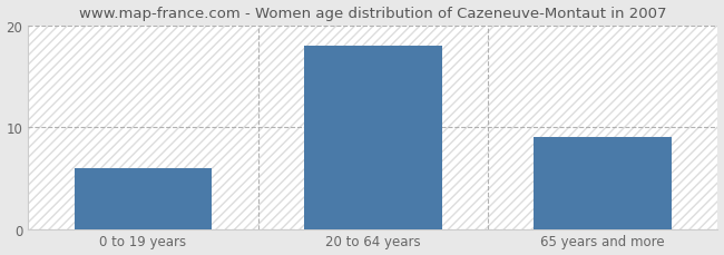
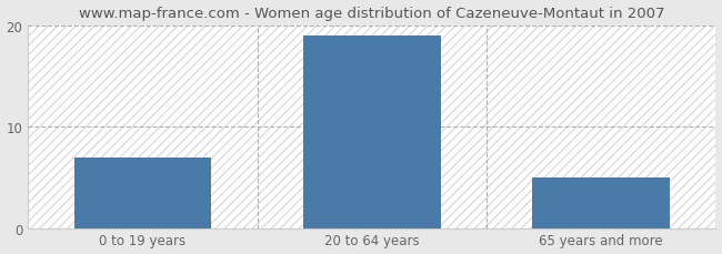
0 to 19 years: 6 -> 7
20 to 64 years: 18 -> 19
65 years and more: 9 -> 5
